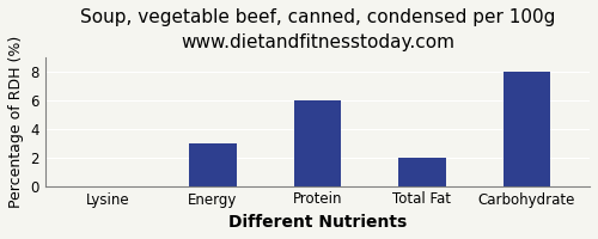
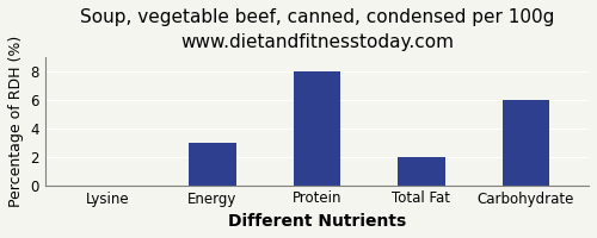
Protein: 6 -> 8
Carbohydrate: 8 -> 6
